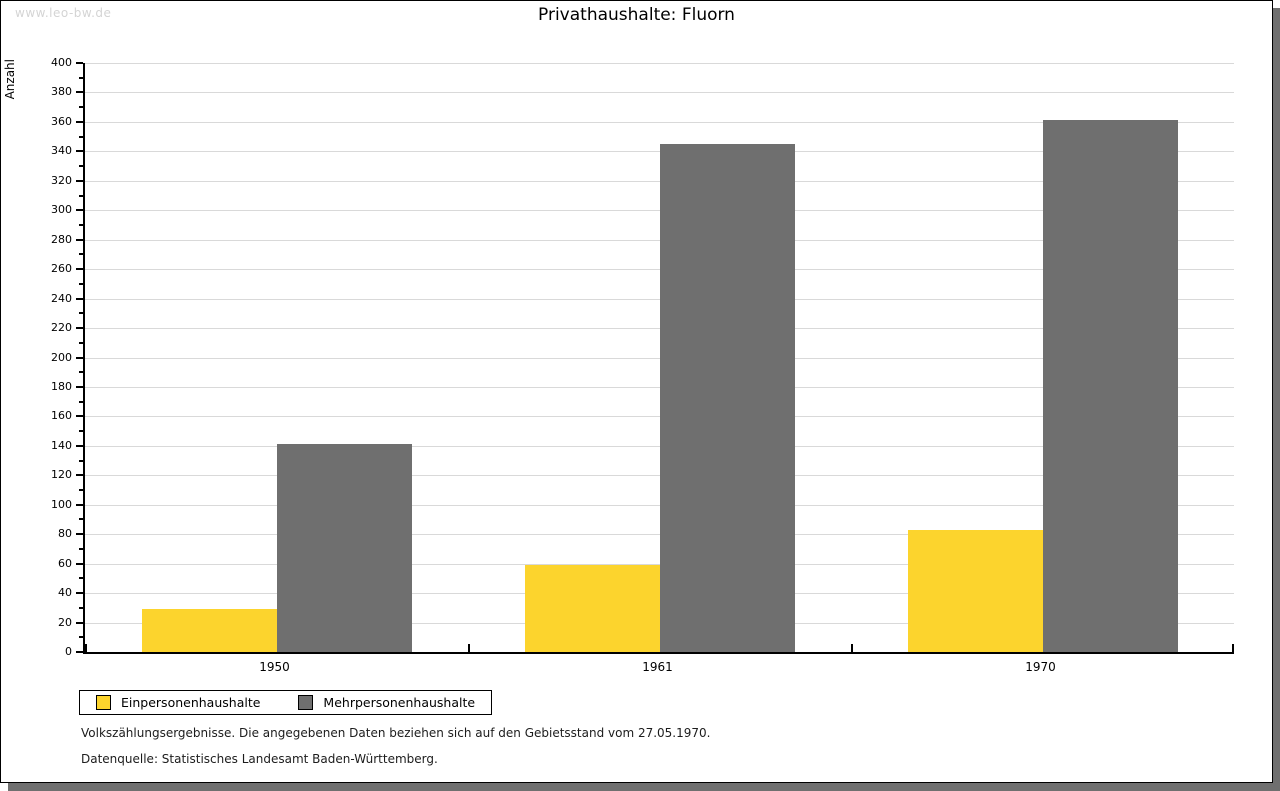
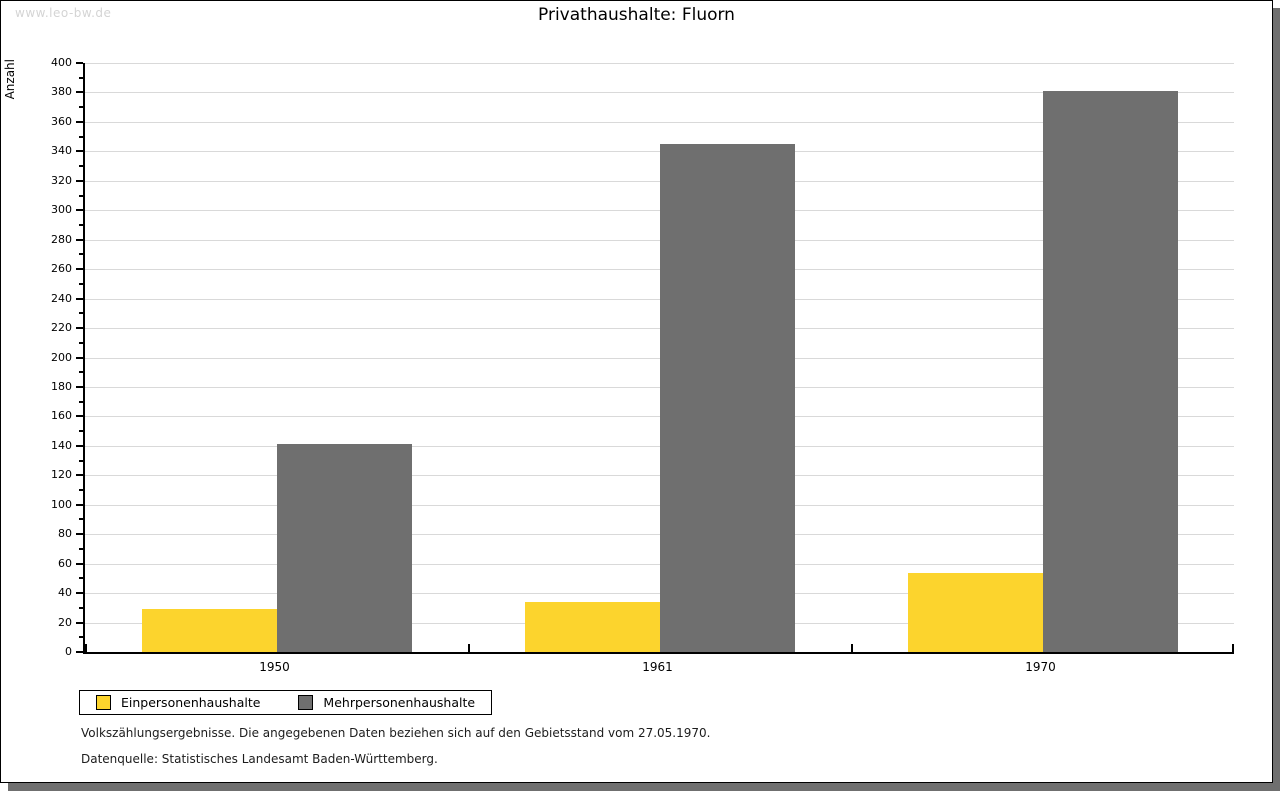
Einpersonenhaushalte/1961: 59 -> 34
Einpersonenhaushalte/1970: 83 -> 54
Mehrpersonenhaushalte/1970: 361 -> 381
